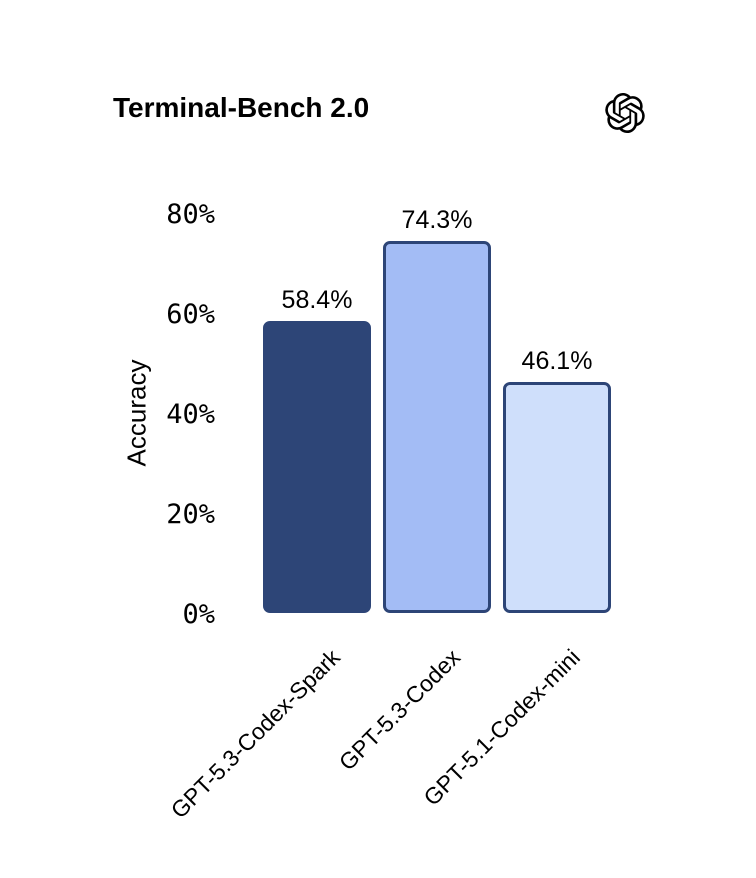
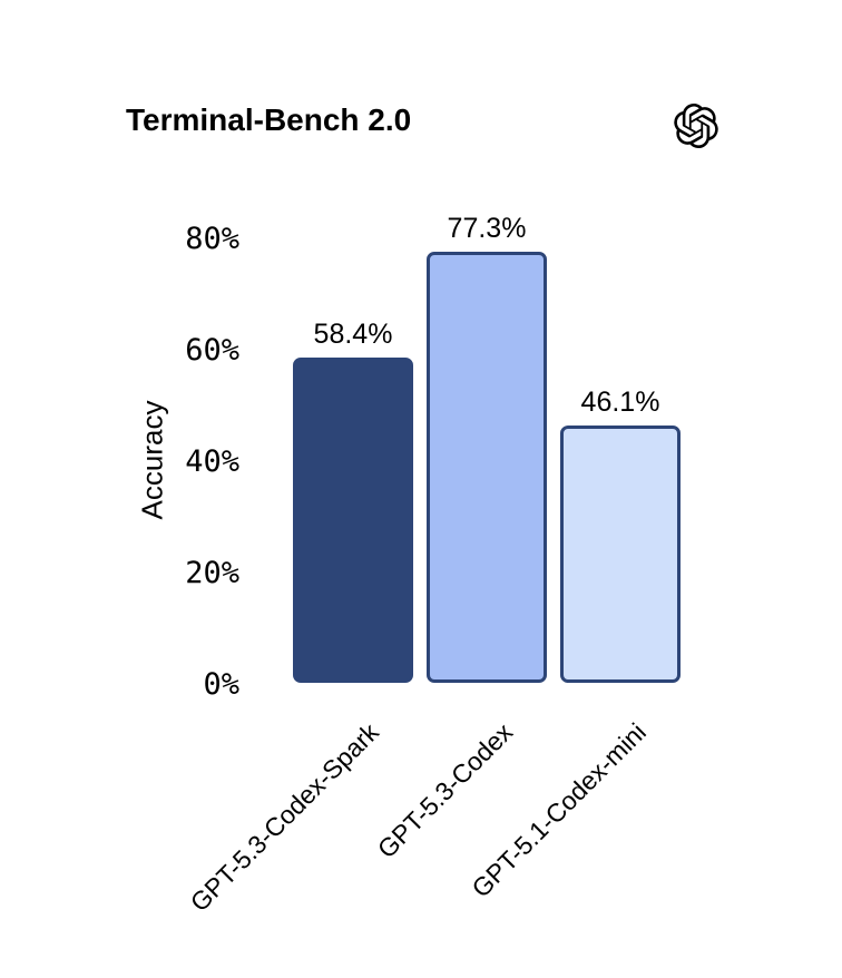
GPT-5.3-Codex: 74.3% -> 77.3%
